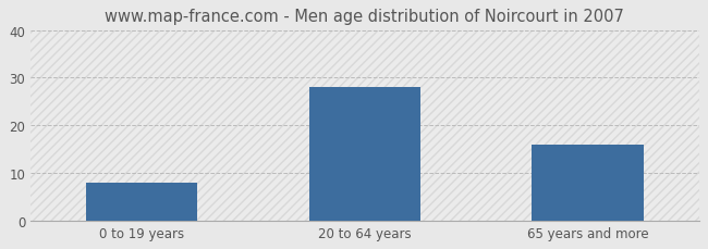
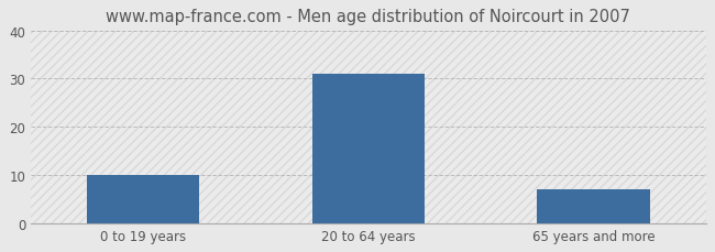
0 to 19 years: 8 -> 10
20 to 64 years: 28 -> 31
65 years and more: 16 -> 7
